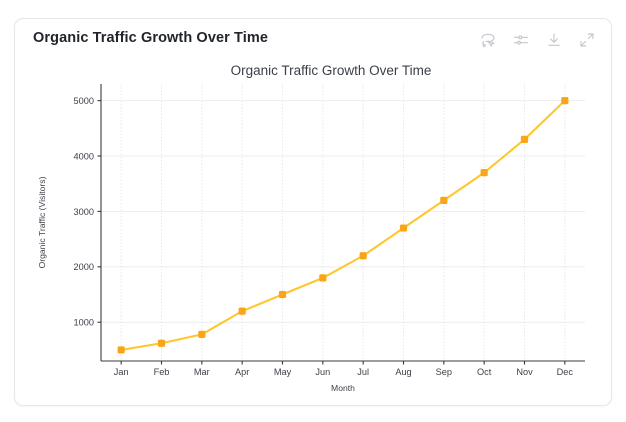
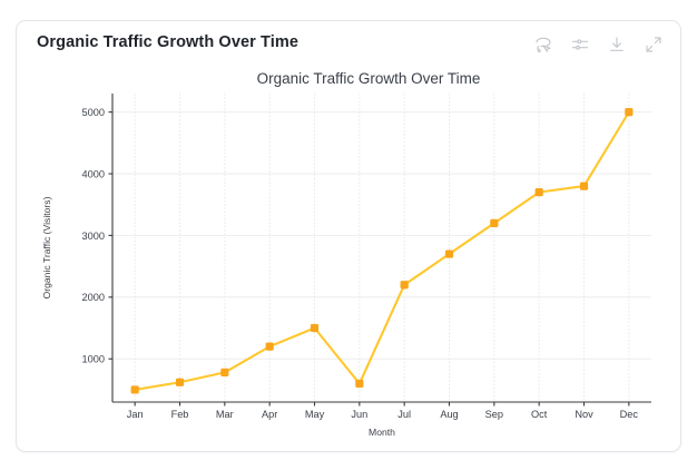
Jun: 1800 -> 600
Nov: 4300 -> 3800
